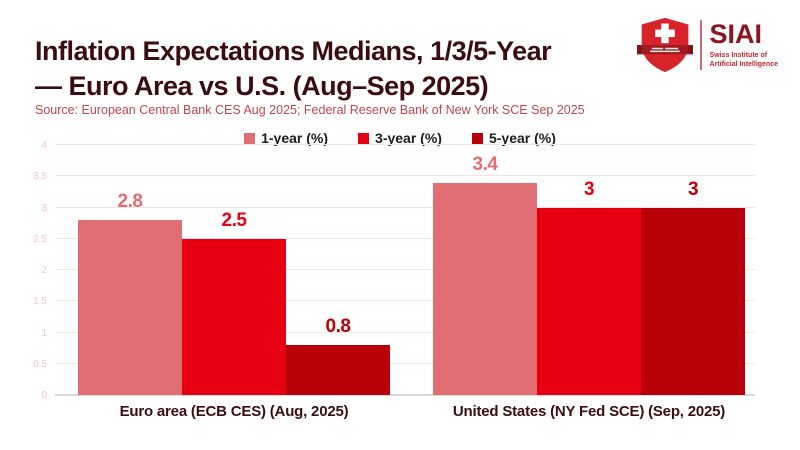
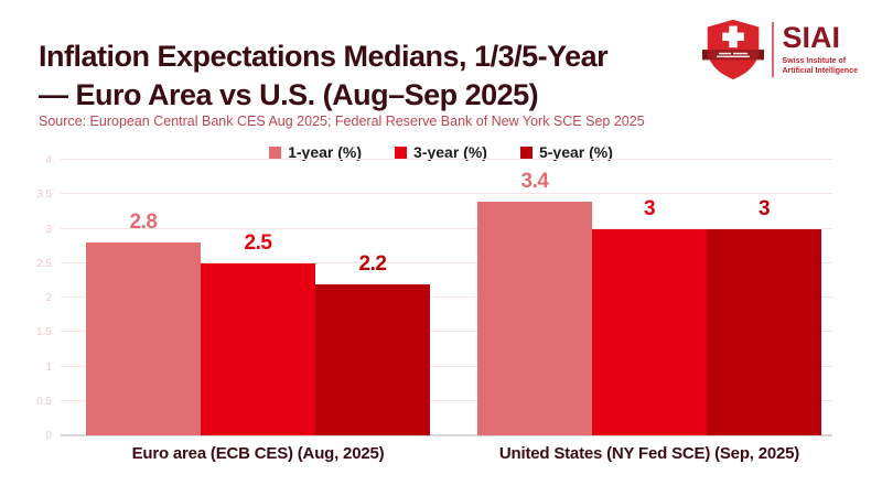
5-year (%)/Euro area (ECB CES) (Aug, 2025): 0.8 -> 2.2
